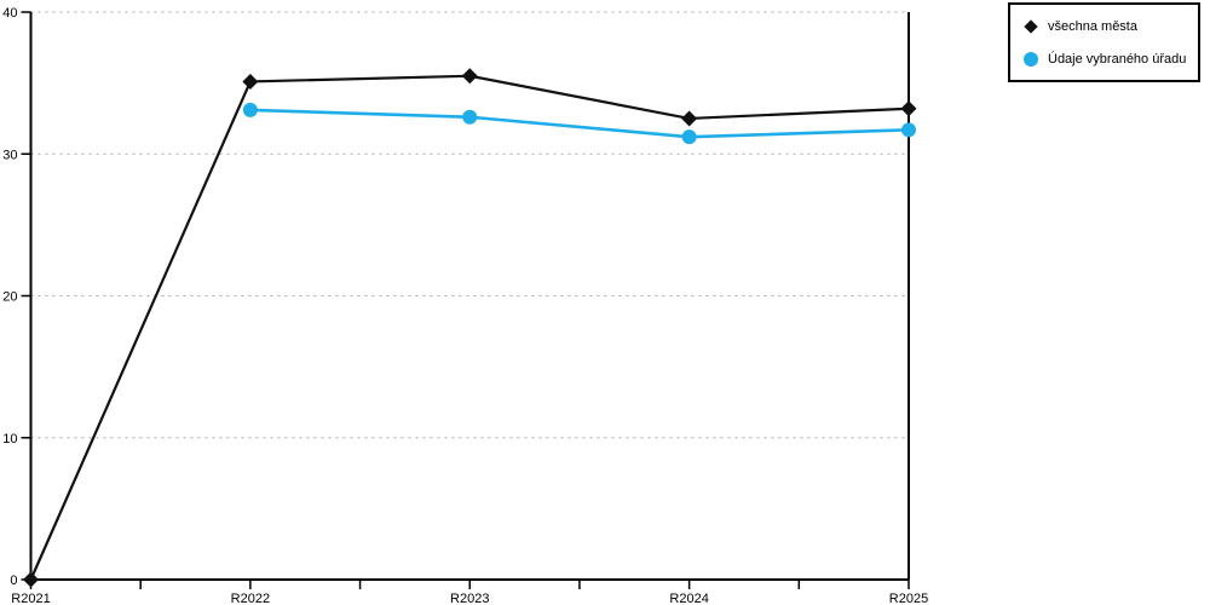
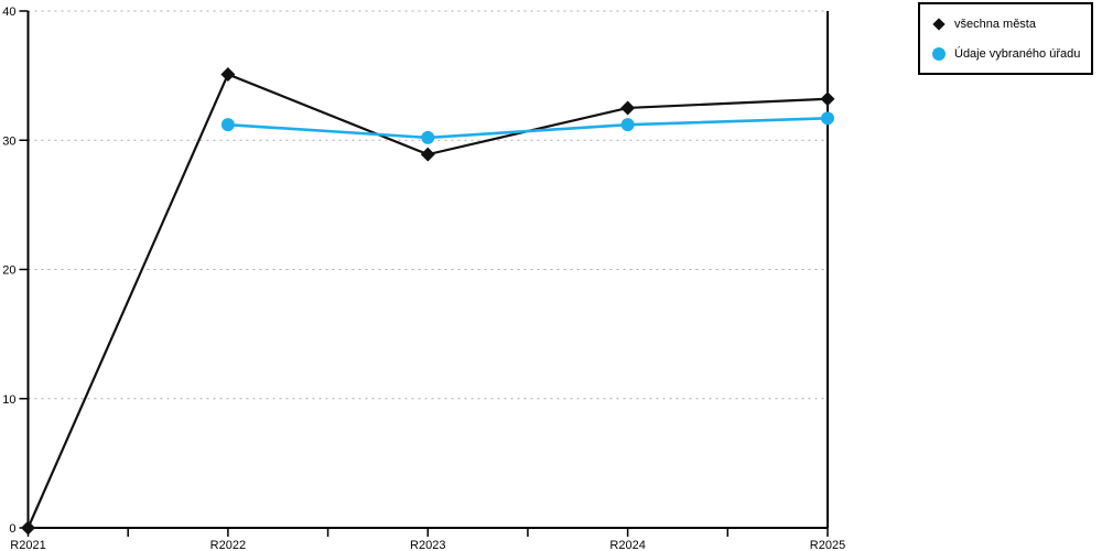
Údaje vybraného úřadu/R2022: 33.1 -> 31.2
všechna města/R2023: 35.5 -> 28.9
Údaje vybraného úřadu/R2023: 32.6 -> 30.2
